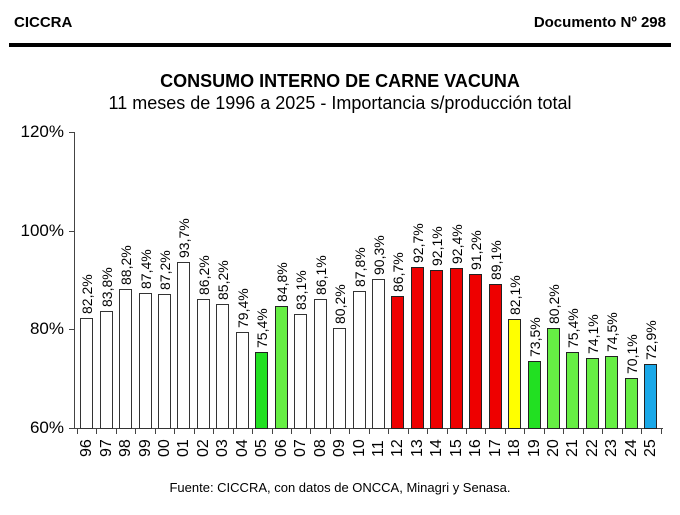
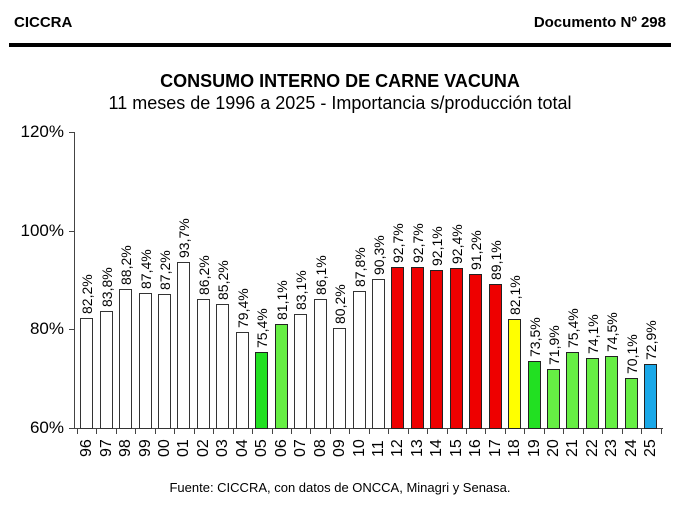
06: 84,8% -> 81,1%
12: 86,7% -> 92,7%
20: 80,2% -> 71,9%
